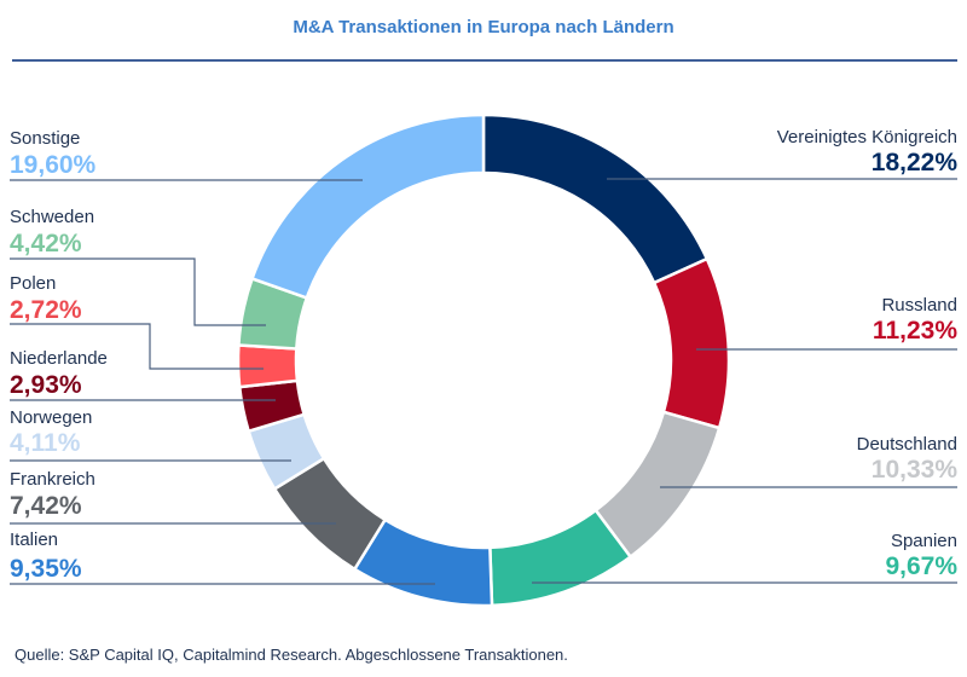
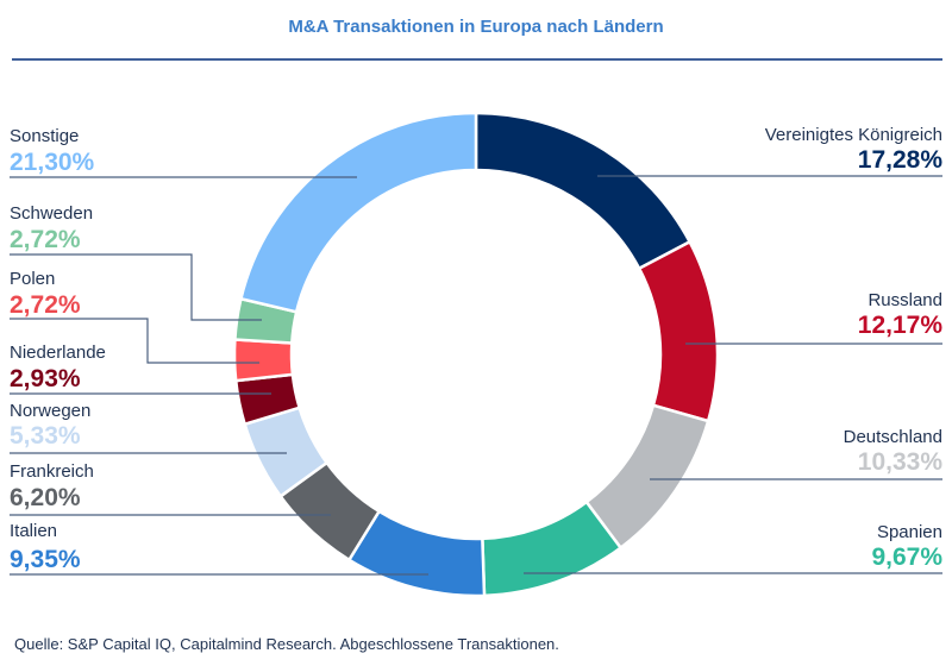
Vereinigtes Königreich: 18,22% -> 17,28%
Russland: 11,23% -> 12,17%
Frankreich: 7,42% -> 6,20%
Norwegen: 4,11% -> 5,33%
Schweden: 4,42% -> 2,72%
Sonstige: 19,60% -> 21,30%
